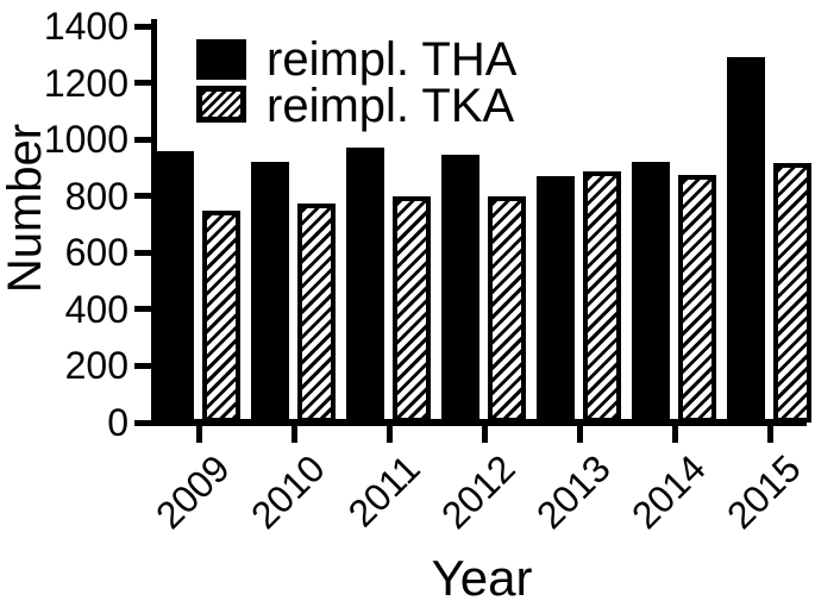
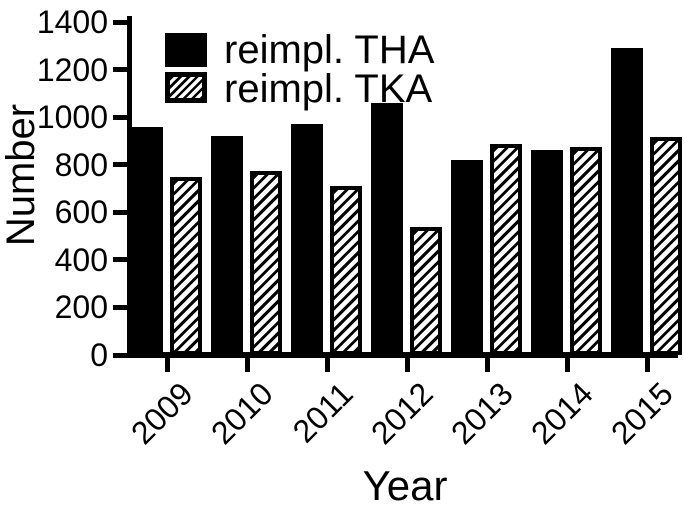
reimpl. TKA/2011: 800 -> 710
reimpl. THA/2012: 940 -> 1060
reimpl. TKA/2012: 800 -> 540
reimpl. THA/2013: 870 -> 820
reimpl. THA/2014: 920 -> 860
